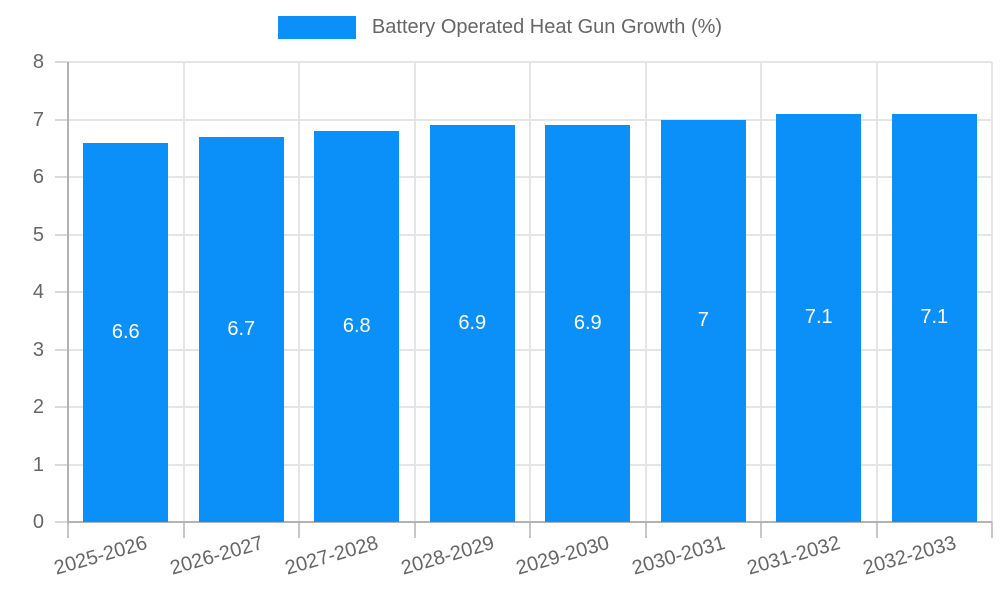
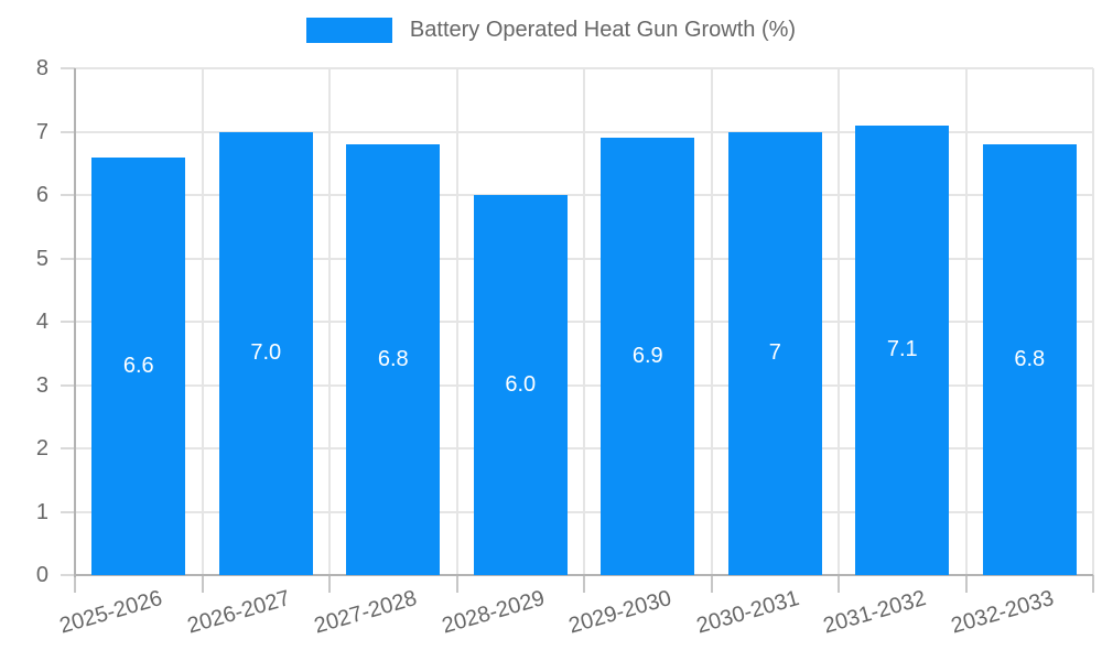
2026-2027: 6.7 -> 7.0
2028-2029: 6.9 -> 6.0
2032-2033: 7.1 -> 6.8
